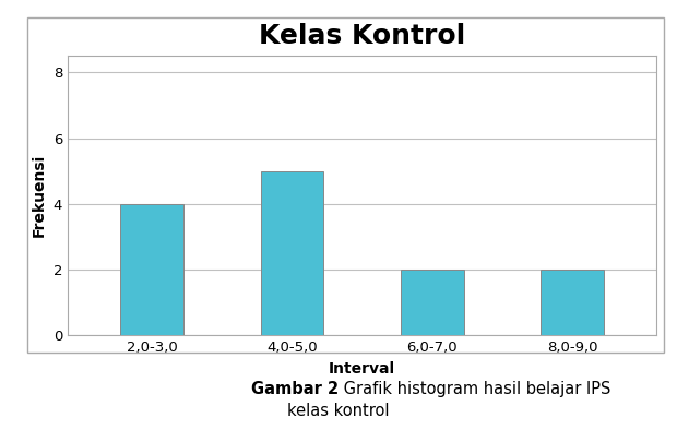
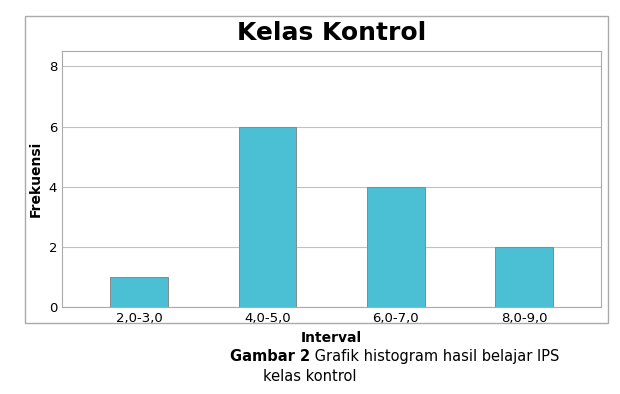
2,0-3,0: 4 -> 1
4,0-5,0: 5 -> 6
6,0-7,0: 2 -> 4
